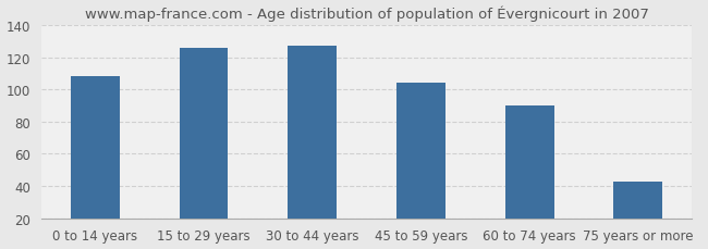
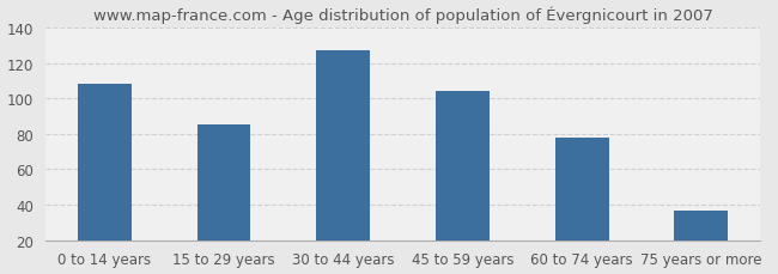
15 to 29 years: 126 -> 85
60 to 74 years: 90 -> 78
75 years or more: 43 -> 37
